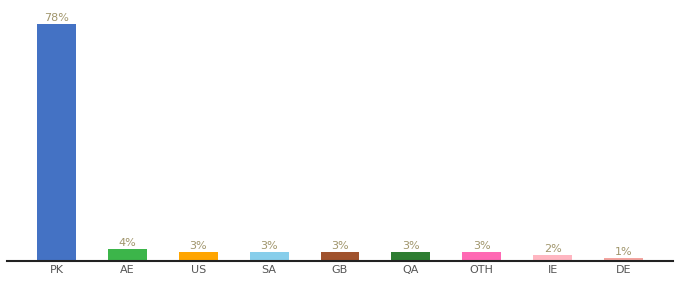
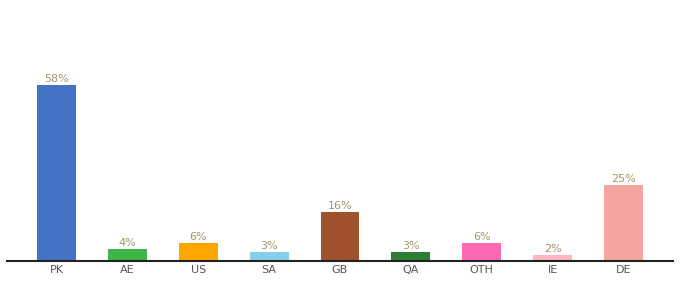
PK: 78% -> 58%
US: 3% -> 6%
GB: 3% -> 16%
OTH: 3% -> 6%
DE: 1% -> 25%
